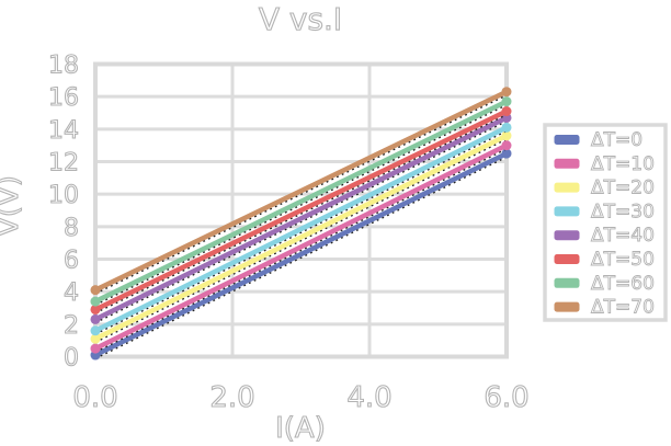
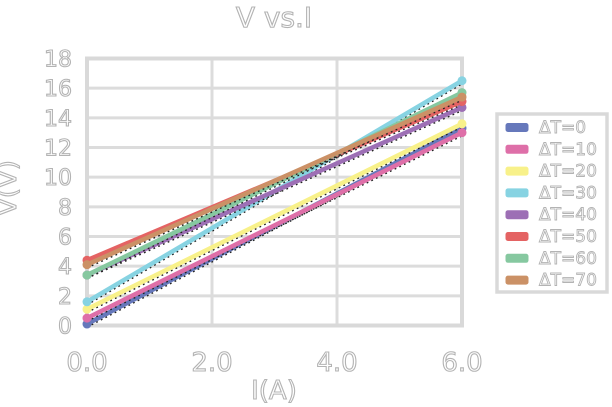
ΔT=40/0: 2.3 -> 3.4
ΔT=50/0: 2.9 -> 4.4
ΔT=0/6: 12.5 -> 13.3
ΔT=30/6: 14.1 -> 16.5
ΔT=70/6: 16.3 -> 15.4
